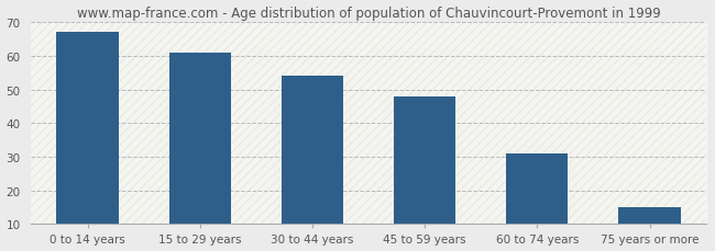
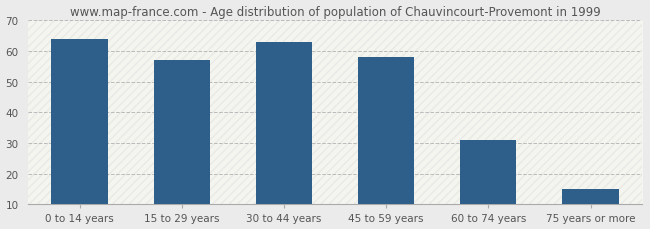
0 to 14 years: 67 -> 64
15 to 29 years: 61 -> 57
30 to 44 years: 54 -> 63
45 to 59 years: 48 -> 58
